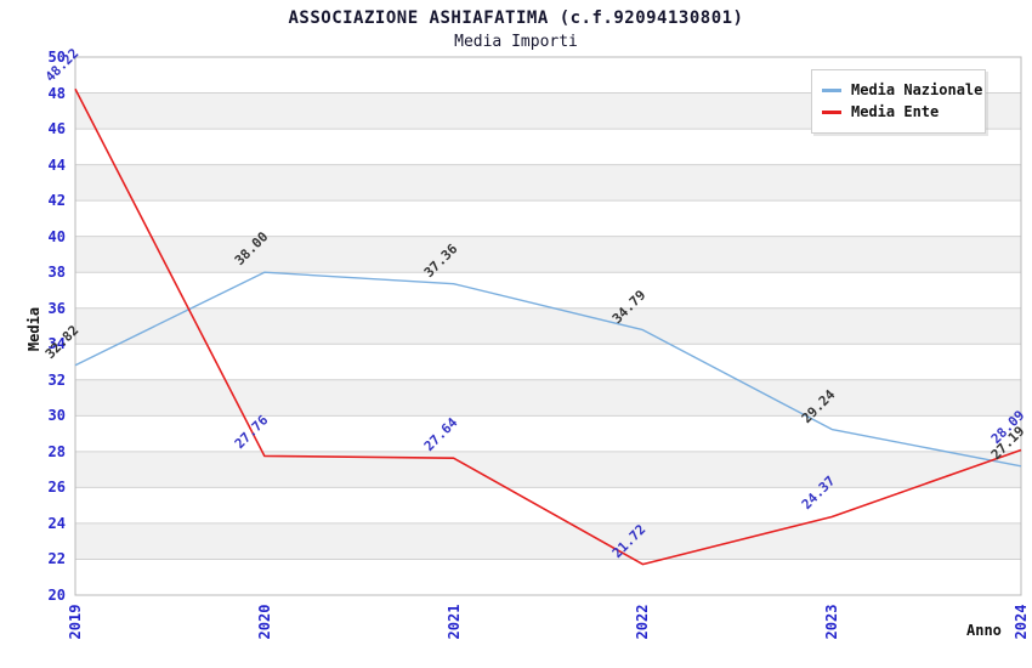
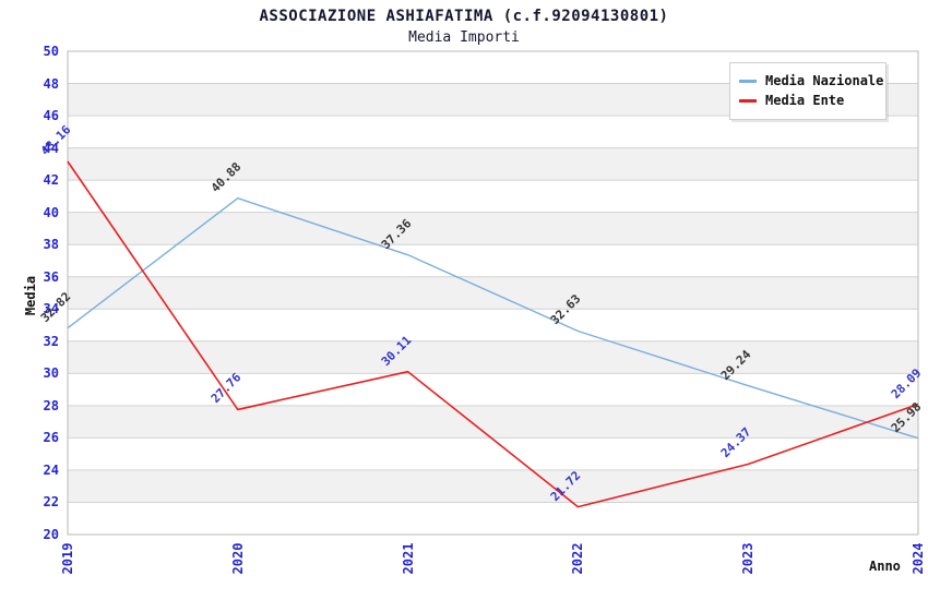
Media Ente/2019: 48.22 -> 43.16
Media Nazionale/2020: 38.00 -> 40.88
Media Ente/2021: 27.64 -> 30.11
Media Nazionale/2022: 34.79 -> 32.63
Media Nazionale/2024: 27.19 -> 25.98
